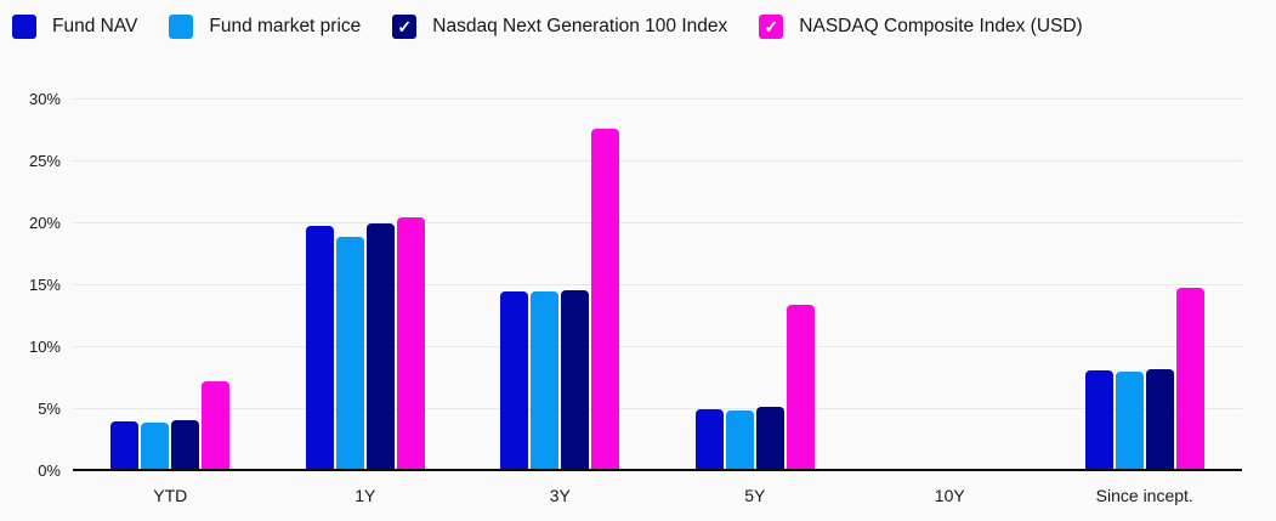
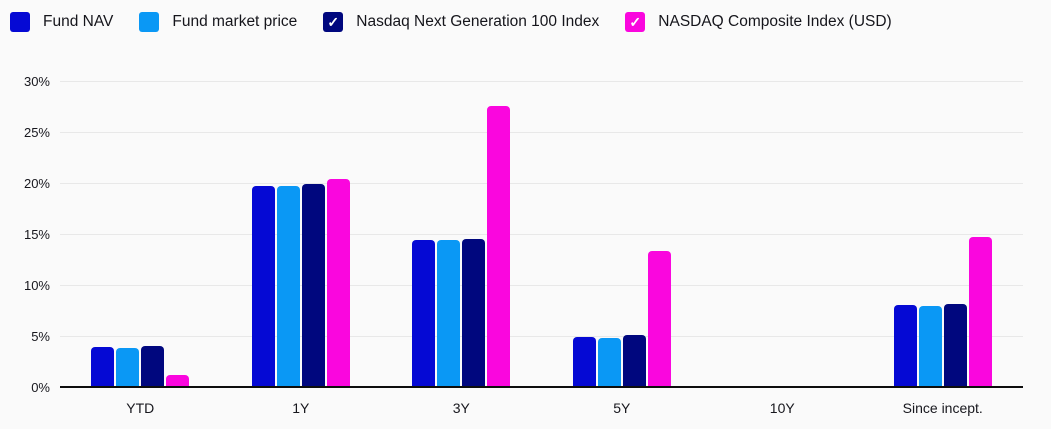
NASDAQ Composite Index (USD)/YTD: 7.1% -> 1.1%
Fund market price/1Y: 18.7% -> 19.6%
